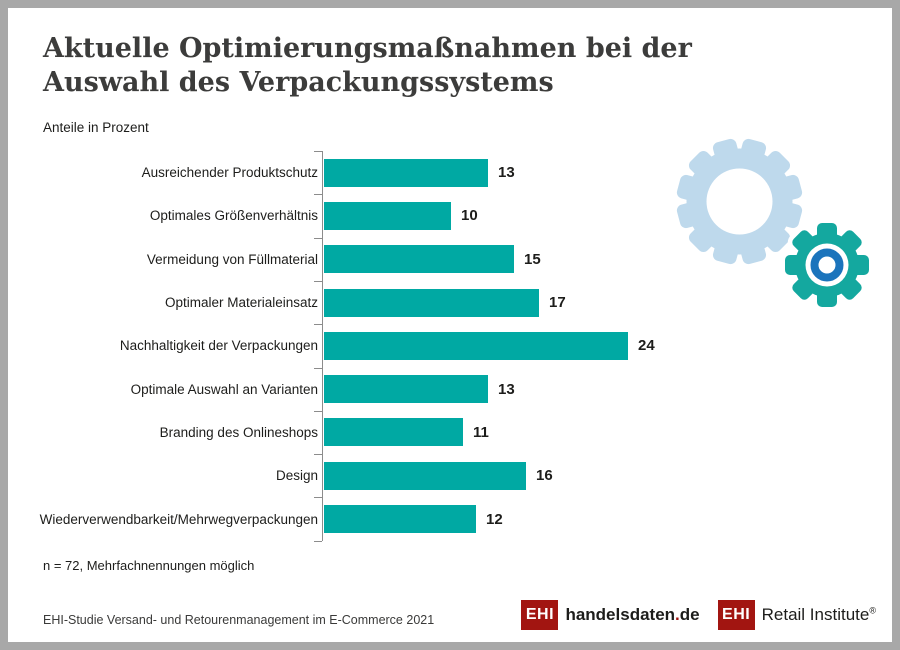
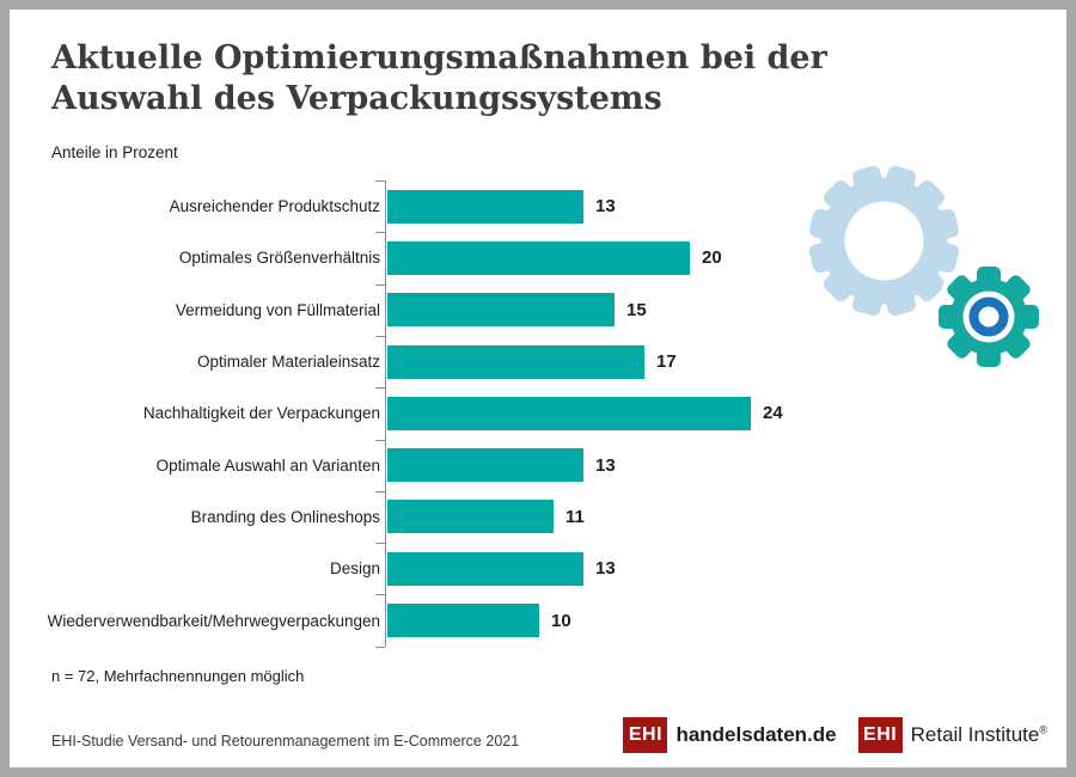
Optimales Größenverhältnis: 10 -> 20
Design: 16 -> 13
Wiederverwendbarkeit/Mehrwegverpackungen: 12 -> 10
